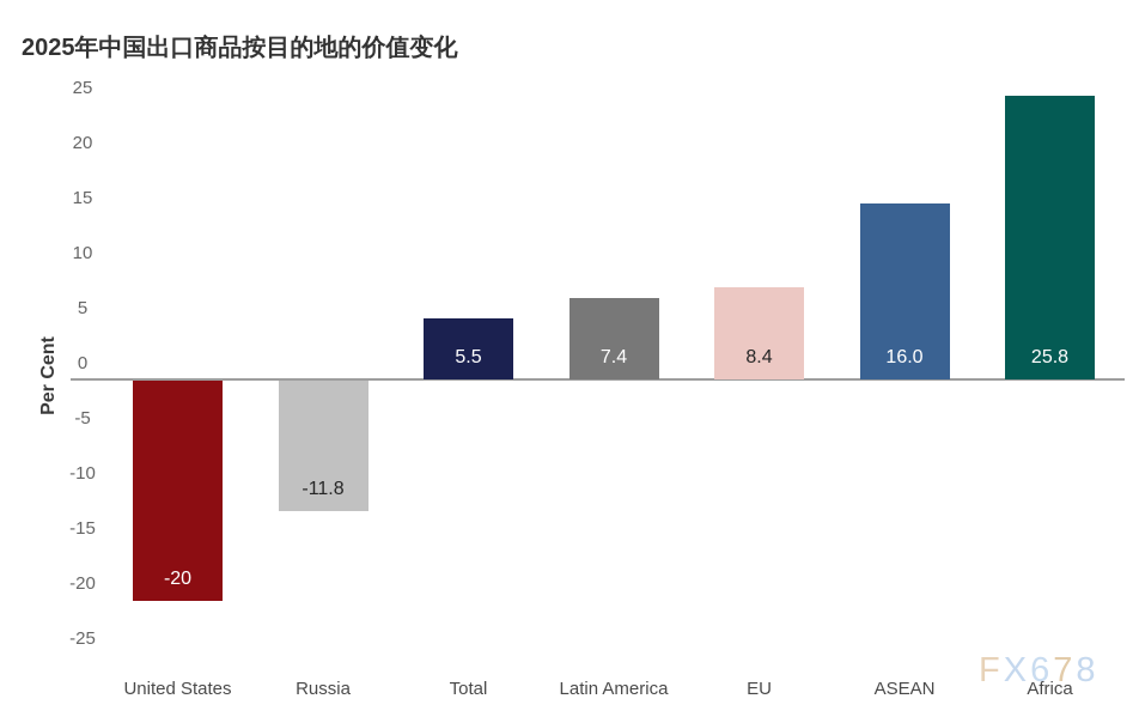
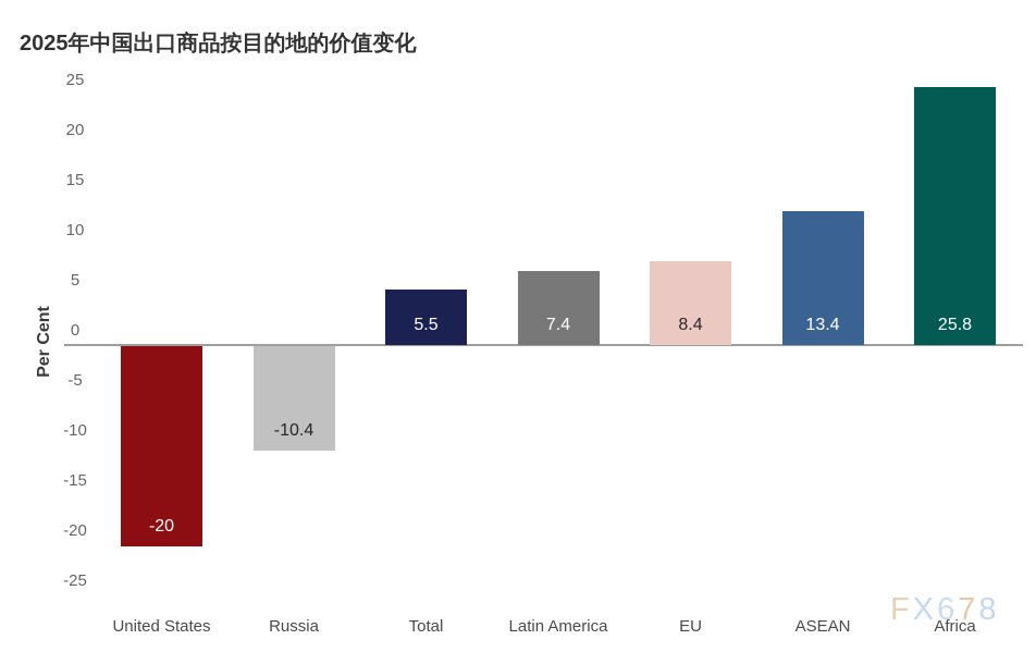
Russia: -11.8 -> -10.4
ASEAN: 16.0 -> 13.4
